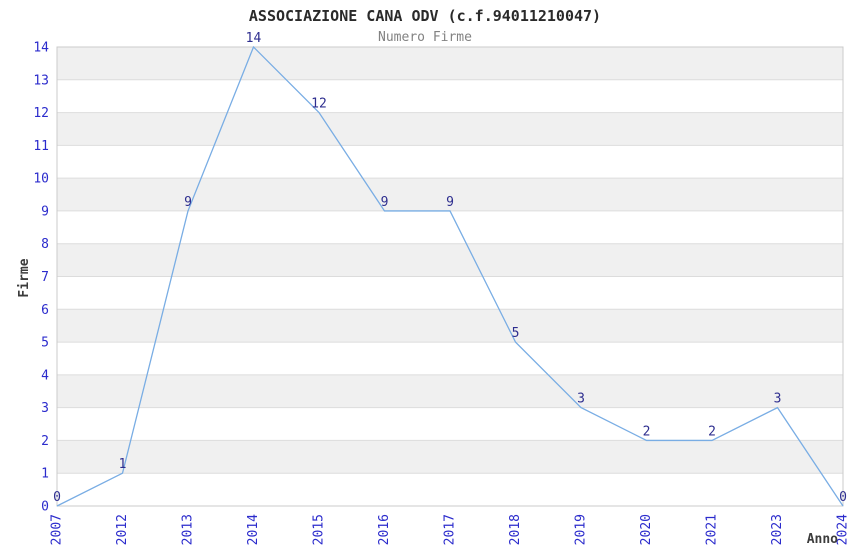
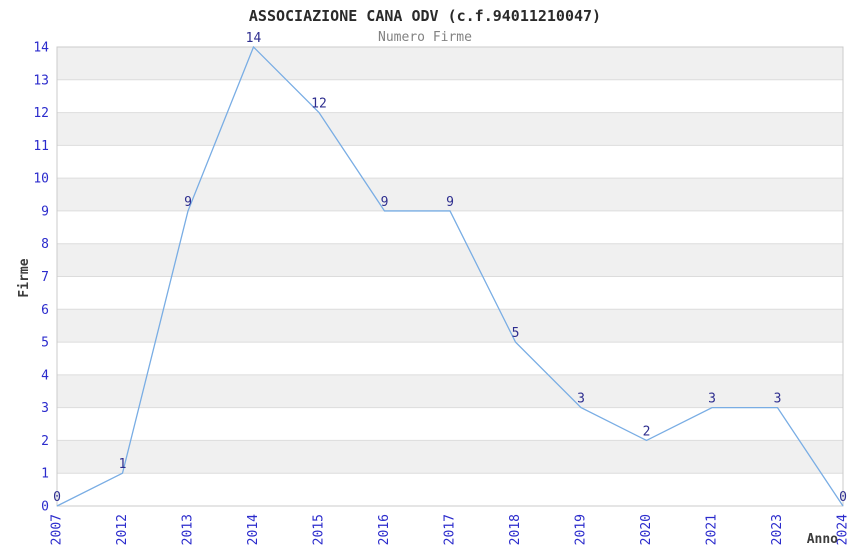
2021: 2 -> 3
